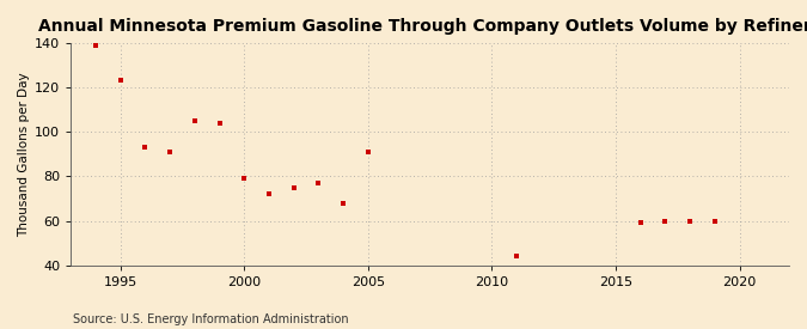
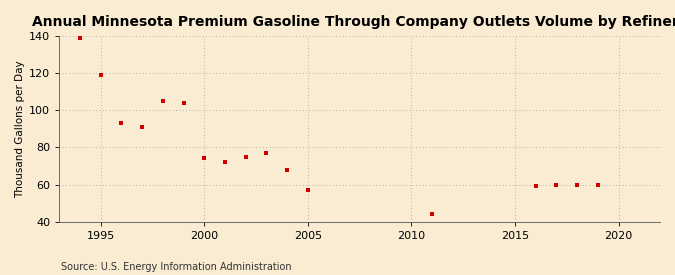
1995: 123 -> 119
2000: 79 -> 74
2005: 91 -> 57
